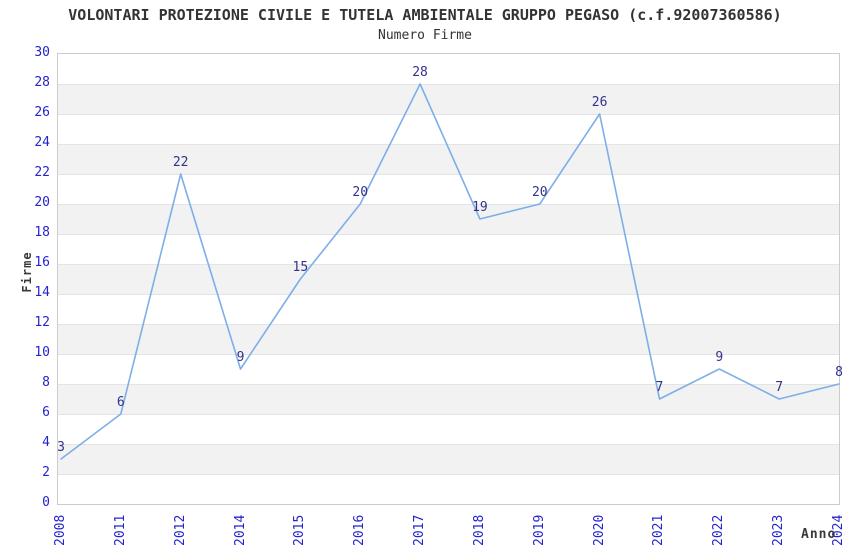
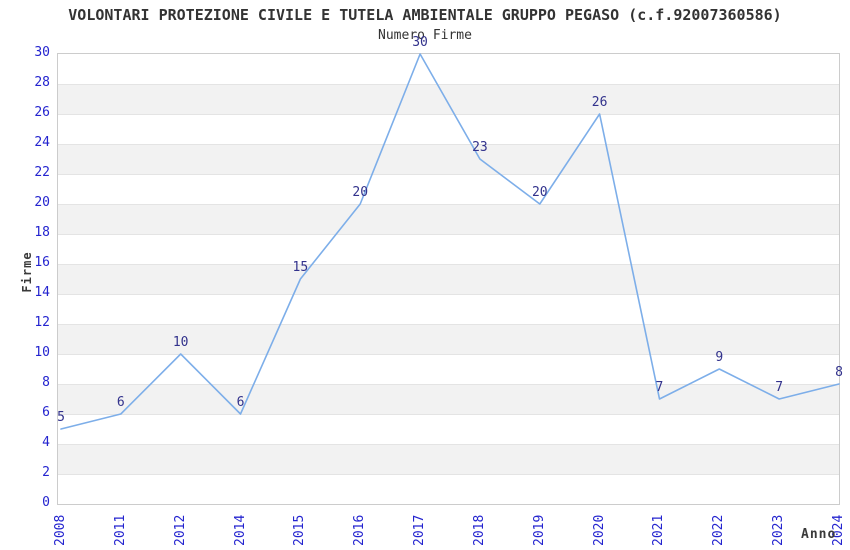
2008: 3 -> 5
2012: 22 -> 10
2014: 9 -> 6
2017: 28 -> 30
2018: 19 -> 23
